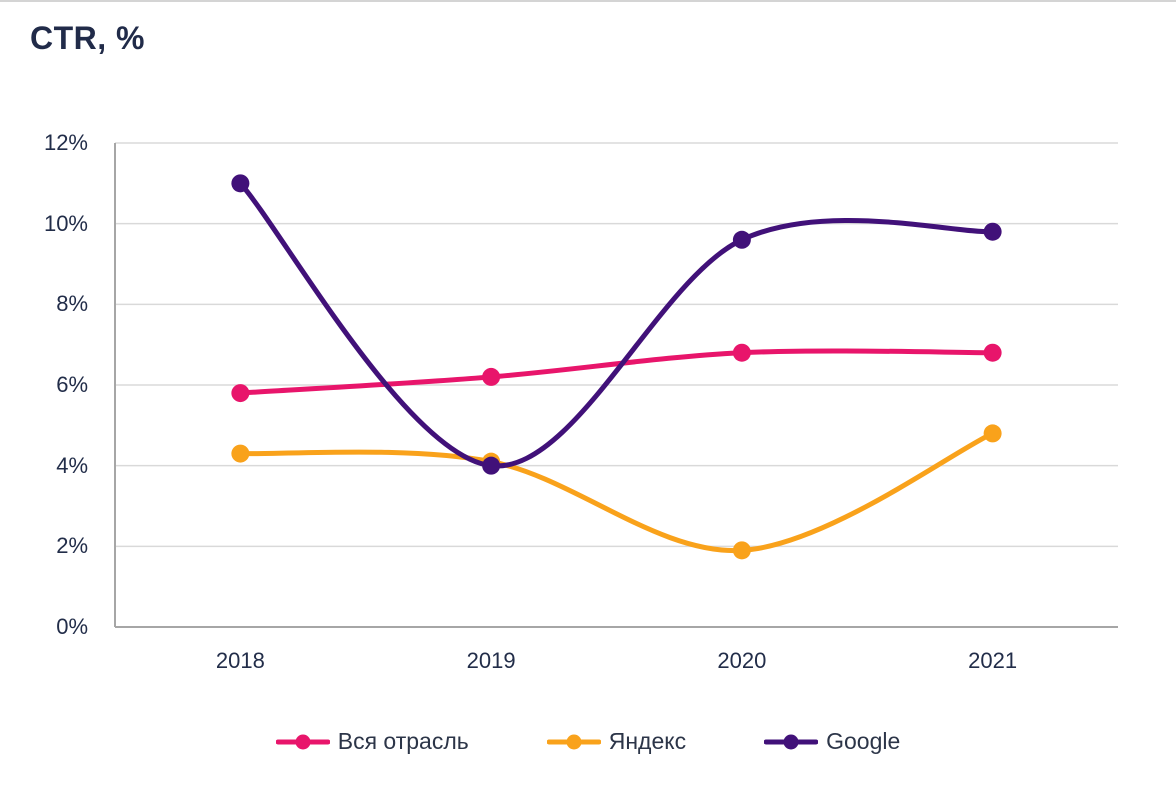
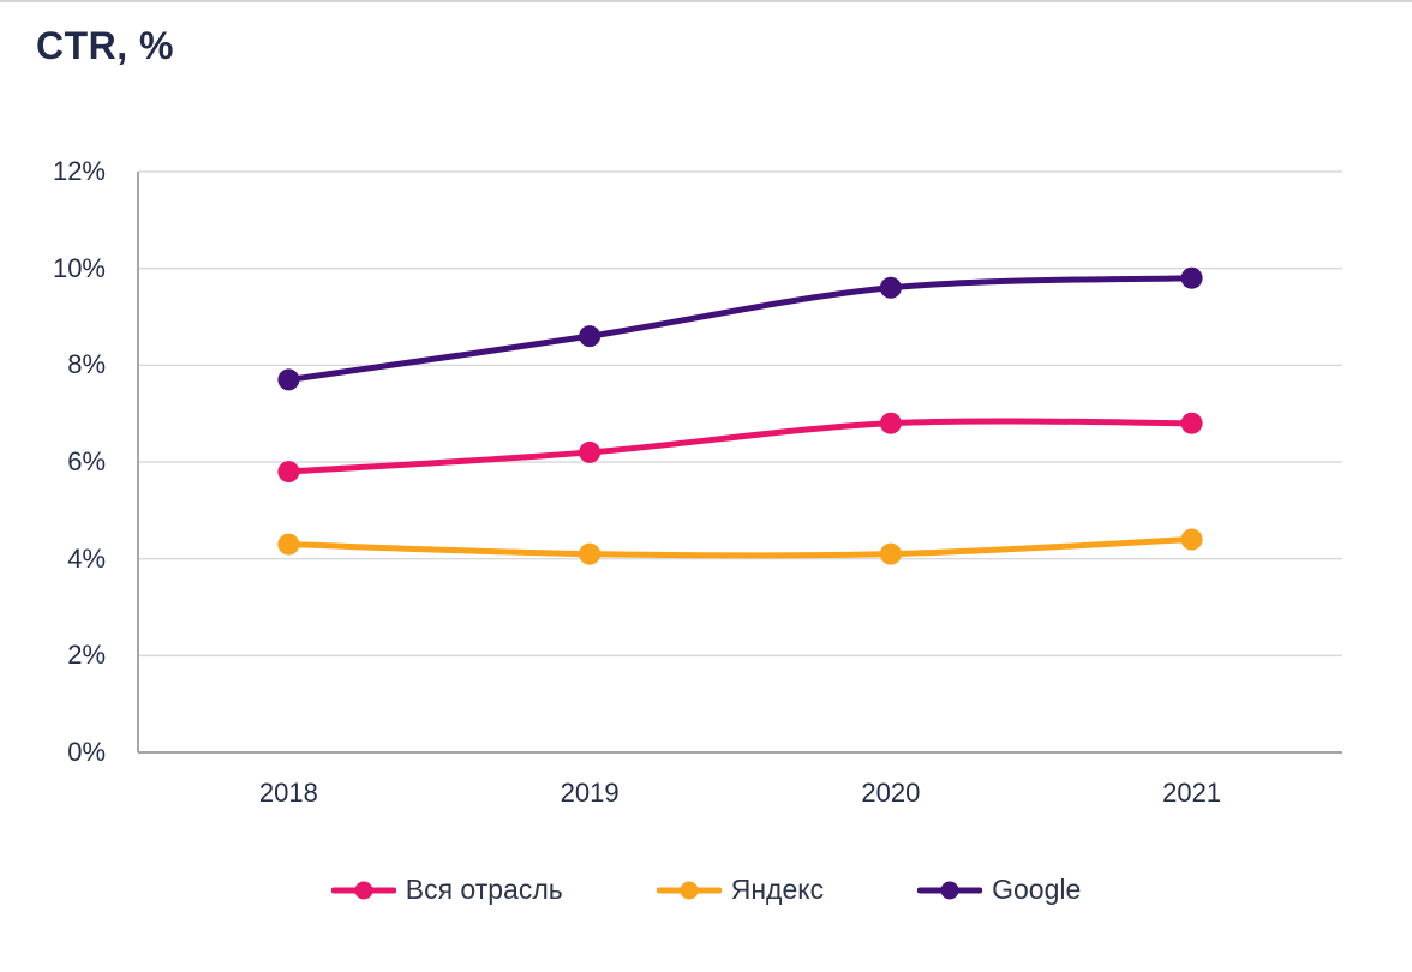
Google/2018: 11.0% -> 7.7%
Google/2019: 4.0% -> 8.6%
Яндекс/2020: 1.9% -> 4.1%
Яндекс/2021: 4.8% -> 4.4%
